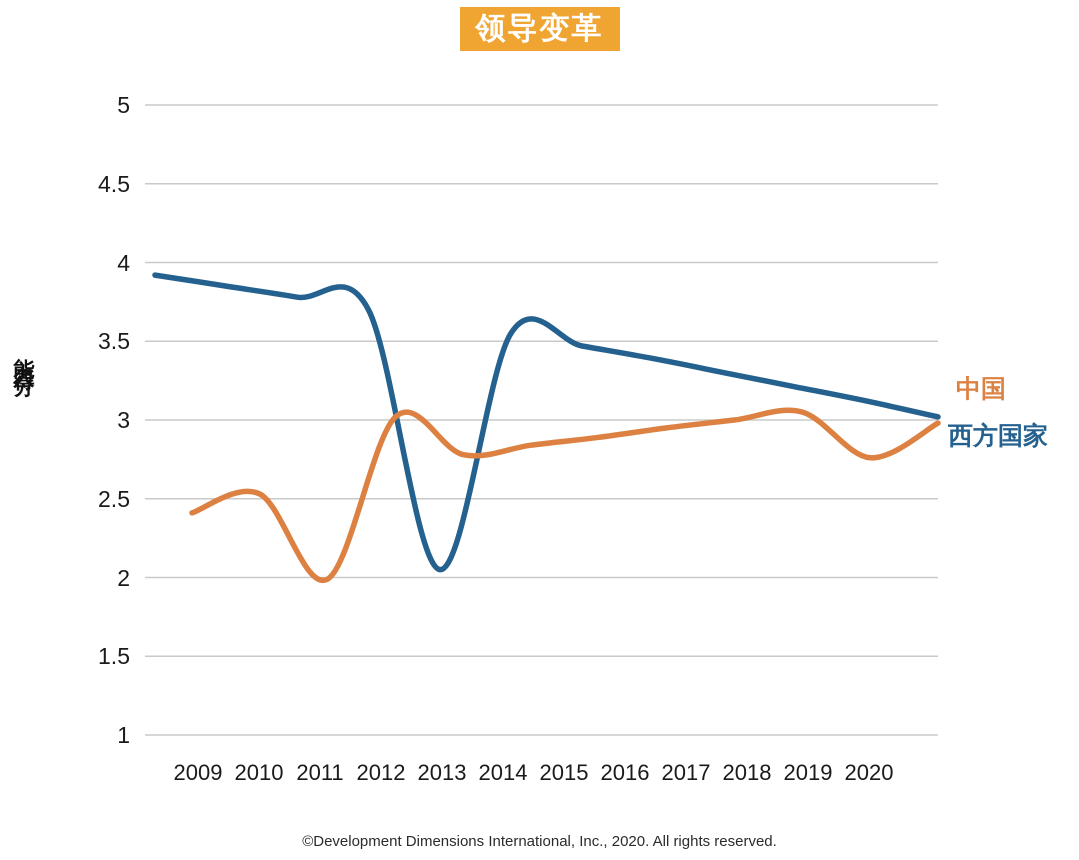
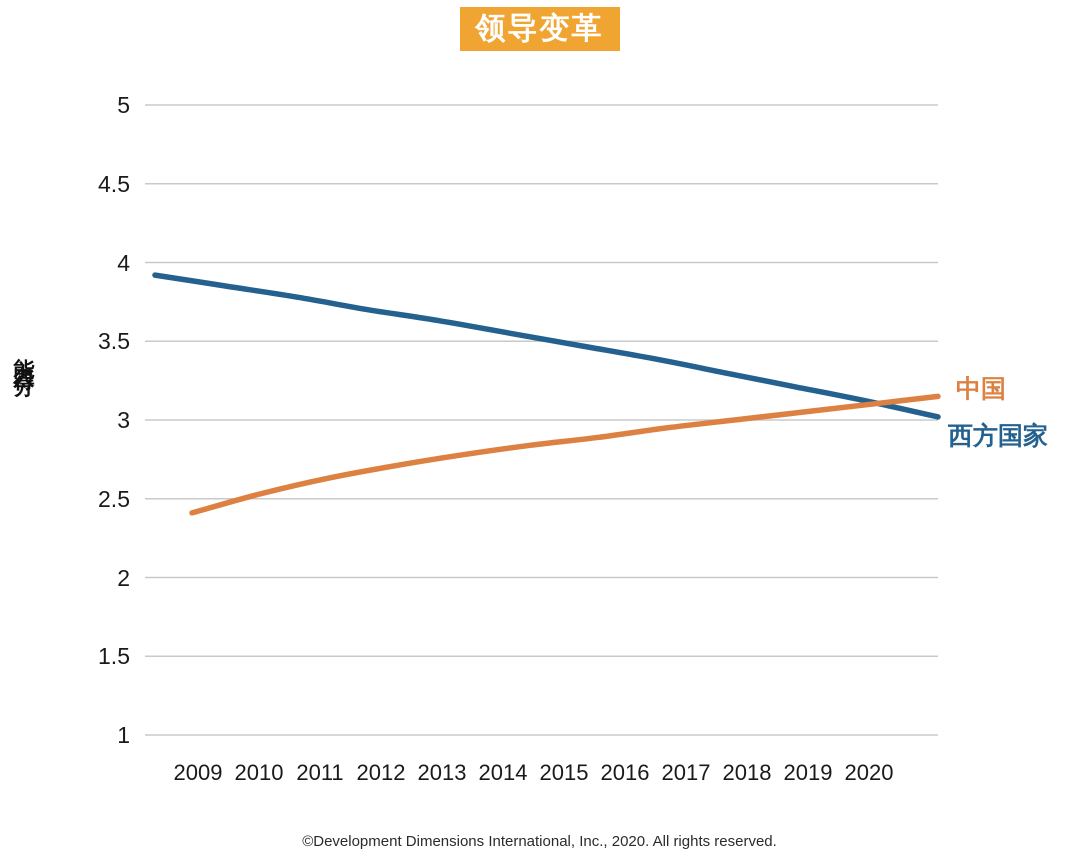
中国/2011: 1.99 -> 2.63
中国/2012: 3.02 -> 2.71
西方国家/2013: 2.05 -> 3.63
中国/2019: 2.76 -> 3.10
中国/2020: 2.98 -> 3.15
